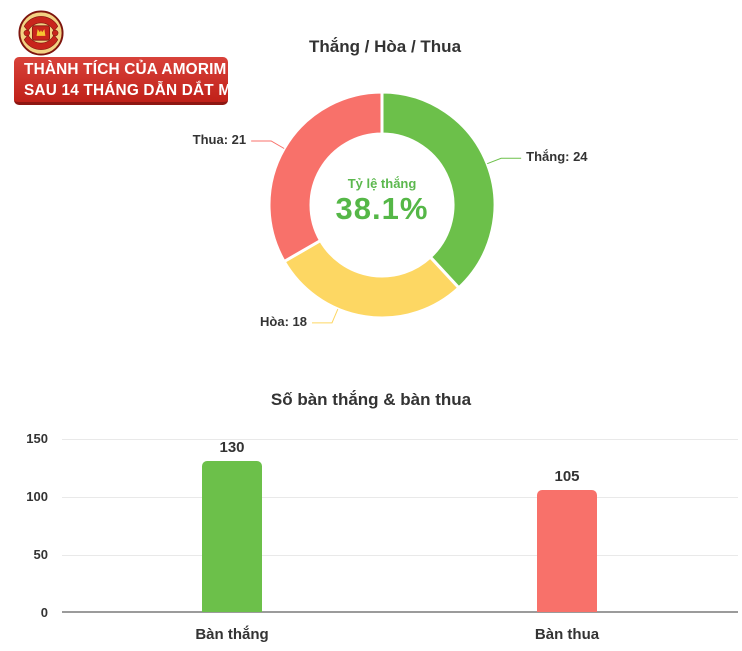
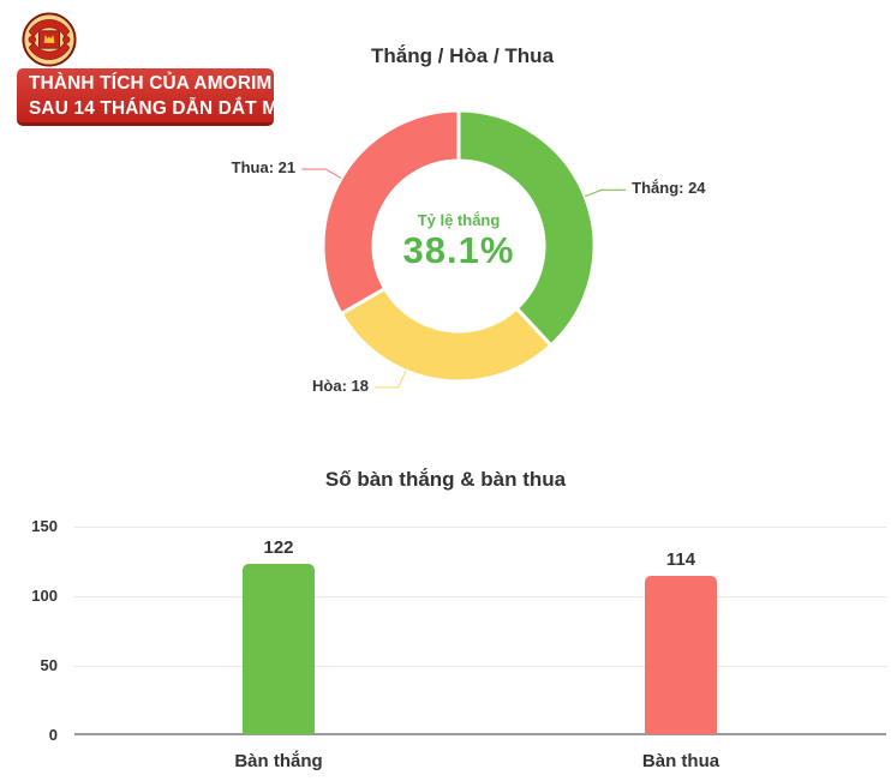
Số bàn thắng & bàn thua/Bàn thắng: 130 -> 122
Số bàn thắng & bàn thua/Bàn thua: 105 -> 114
